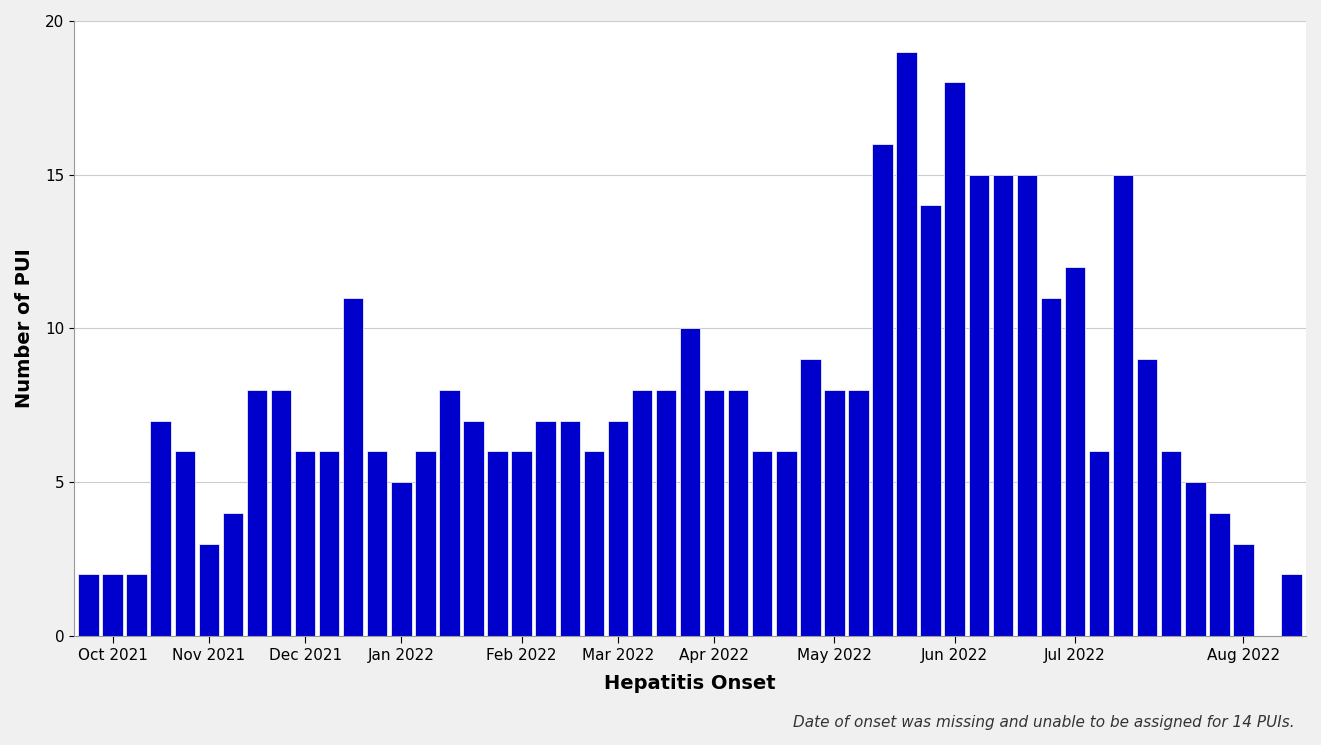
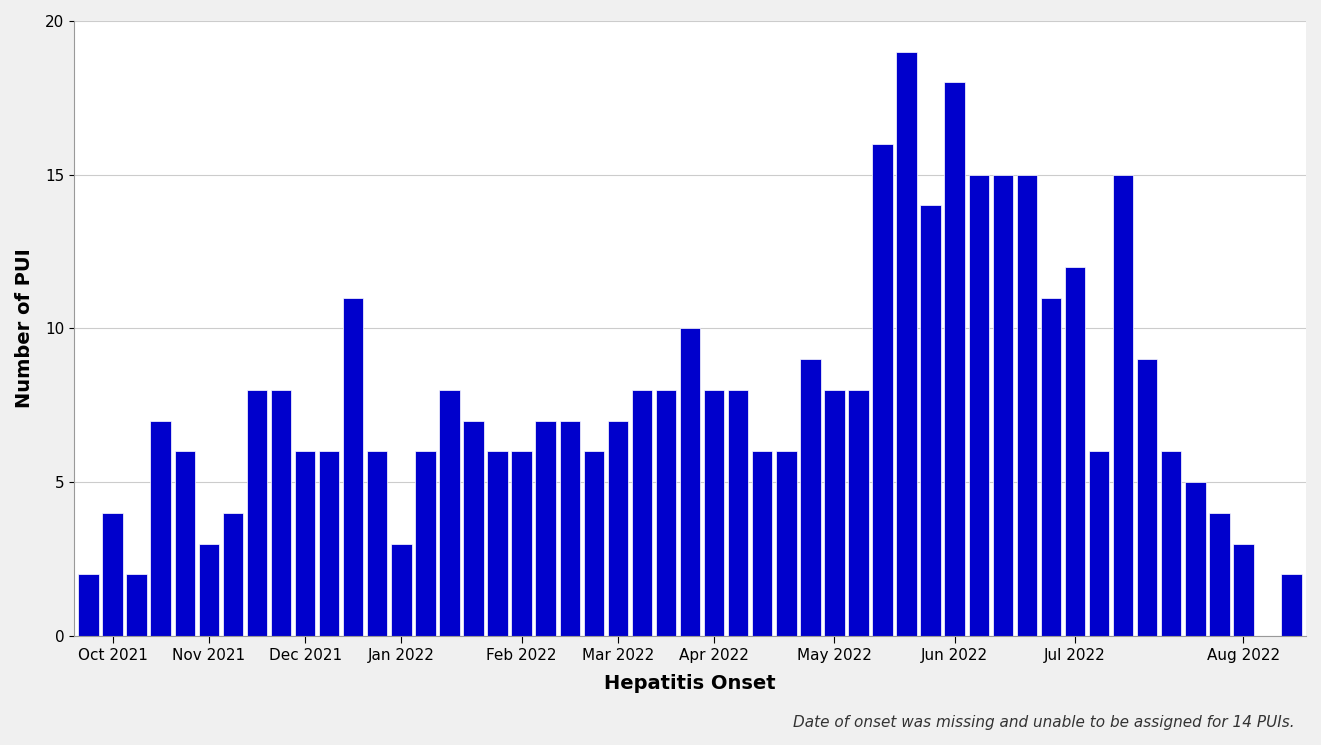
Oct 2021: 2 -> 4
Jan 2022: 5 -> 3
